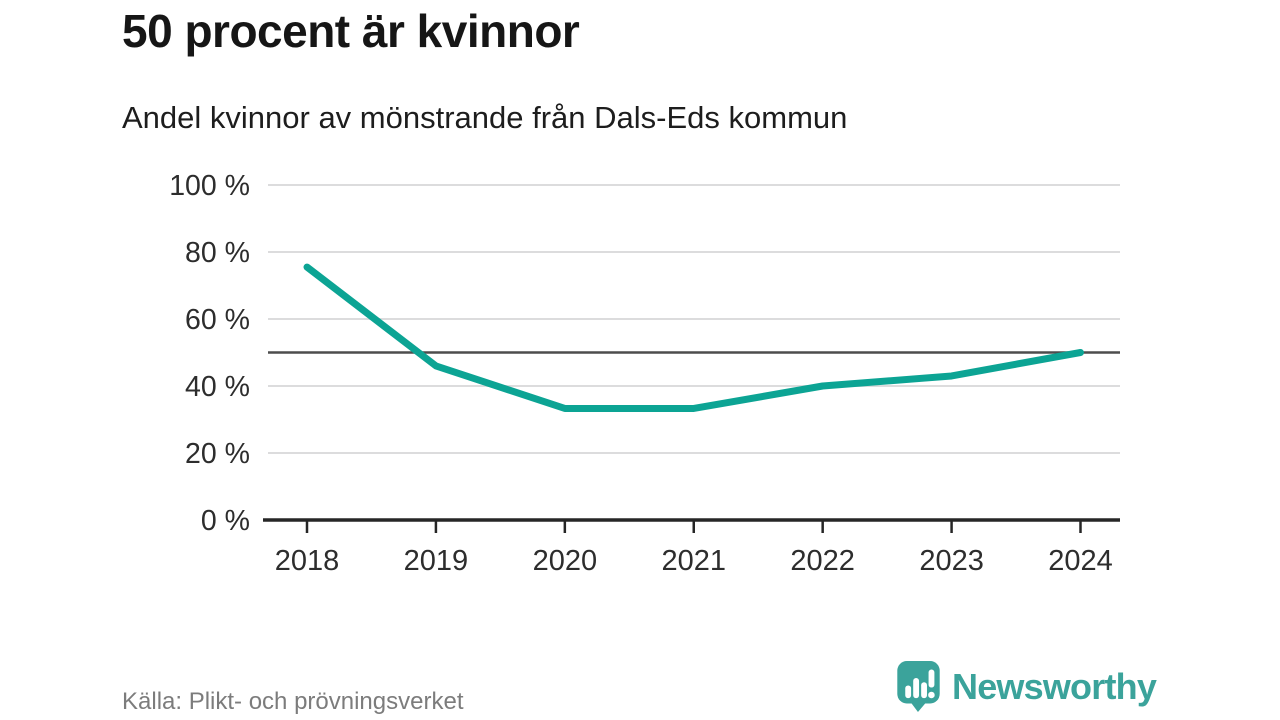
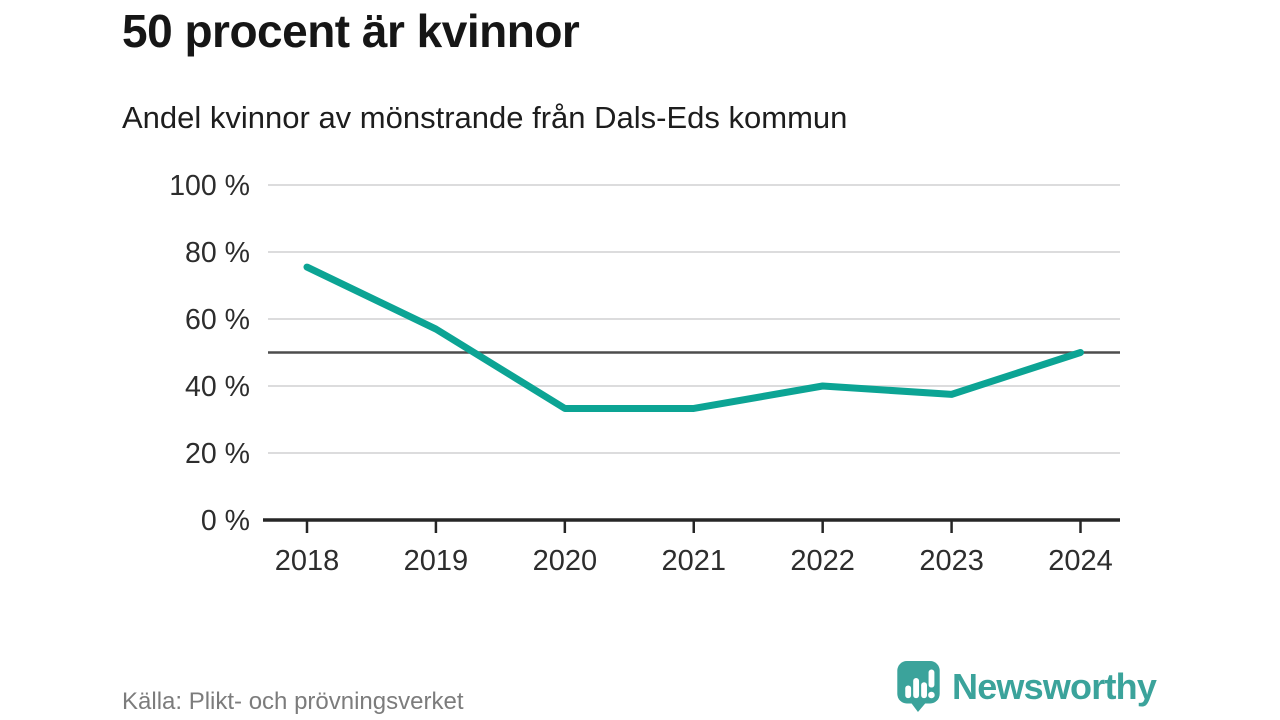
2019: 46% -> 57%
2023: 43% -> 38%
